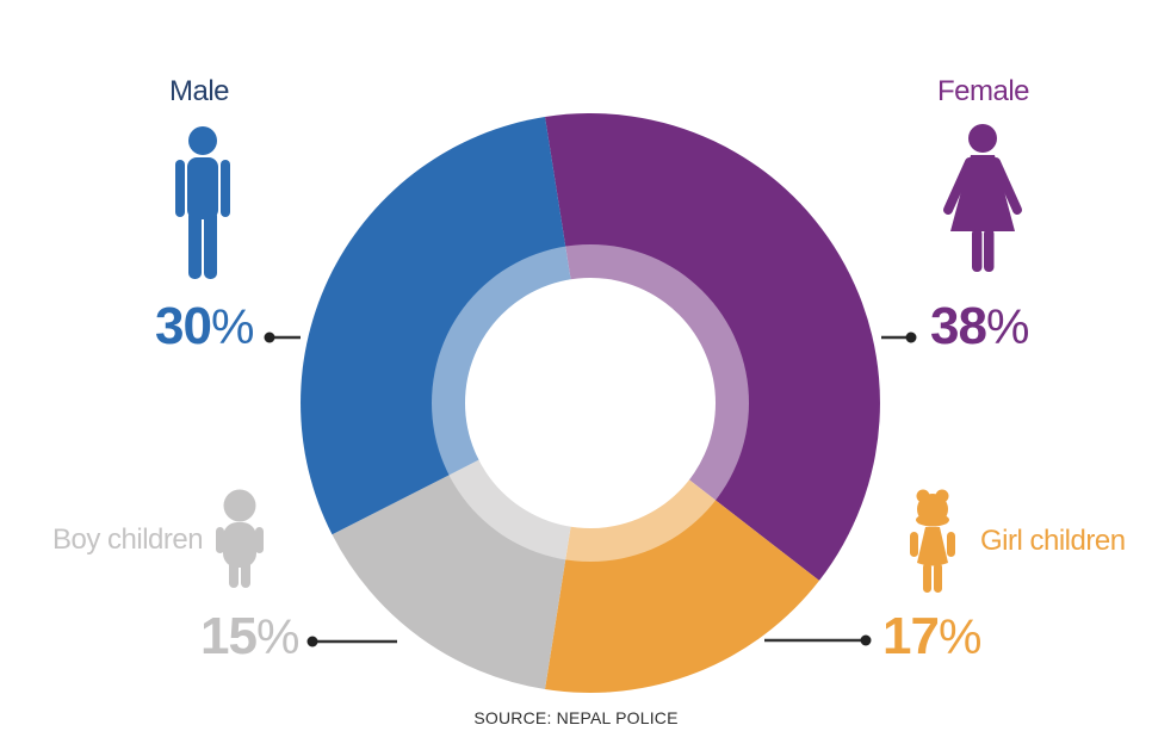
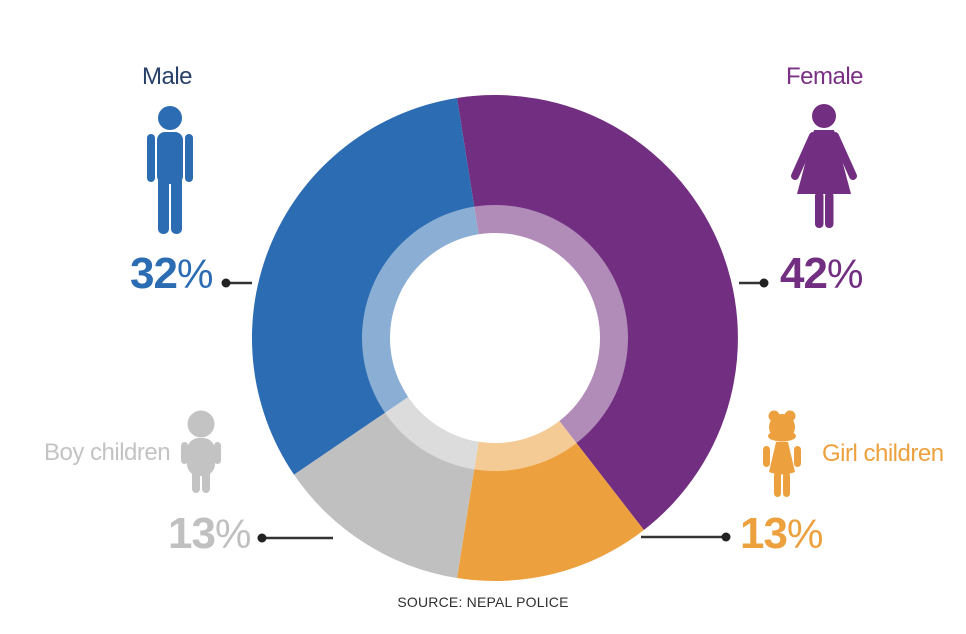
Female: 38 -> 42
Girl children: 17 -> 13
Boy children: 15 -> 13
Male: 30 -> 32
